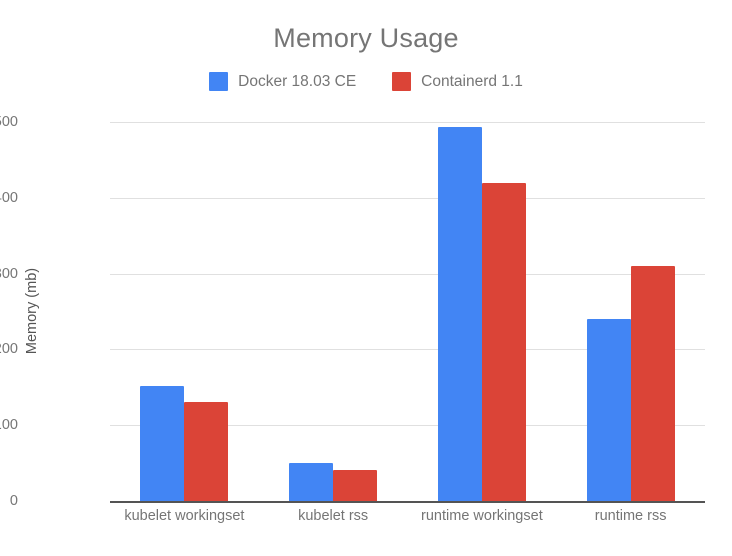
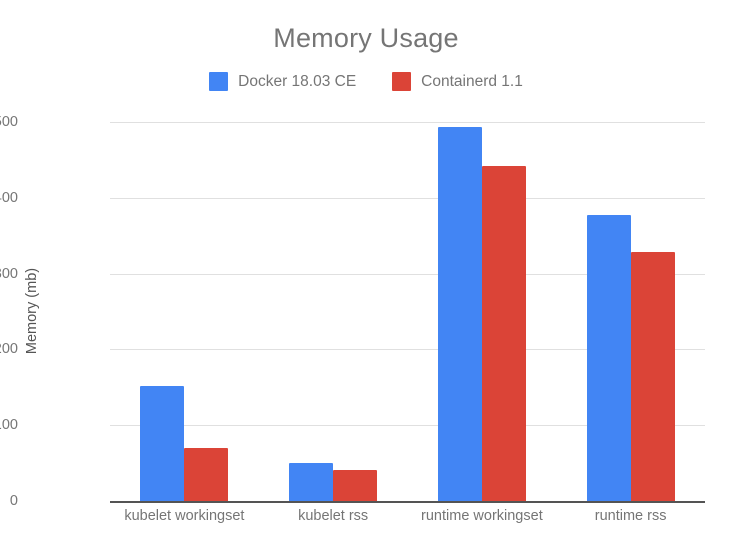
Containerd 1.1/kubelet workingset: 130 -> 70
Containerd 1.1/runtime workingset: 420 -> 440
Docker 18.03 CE/runtime rss: 240 -> 380
Containerd 1.1/runtime rss: 310 -> 330
